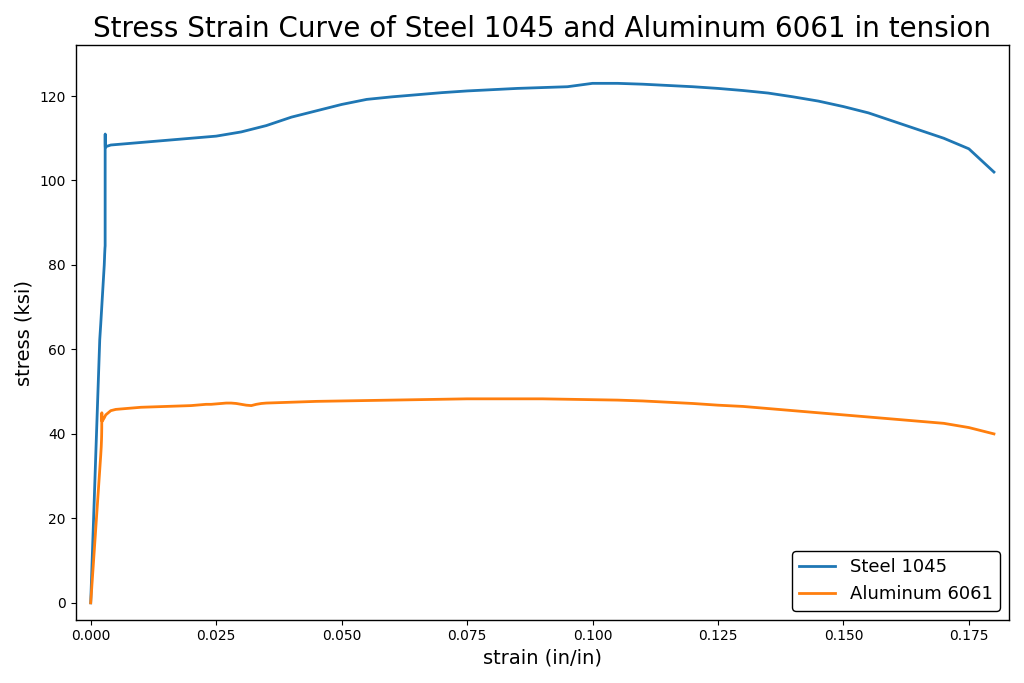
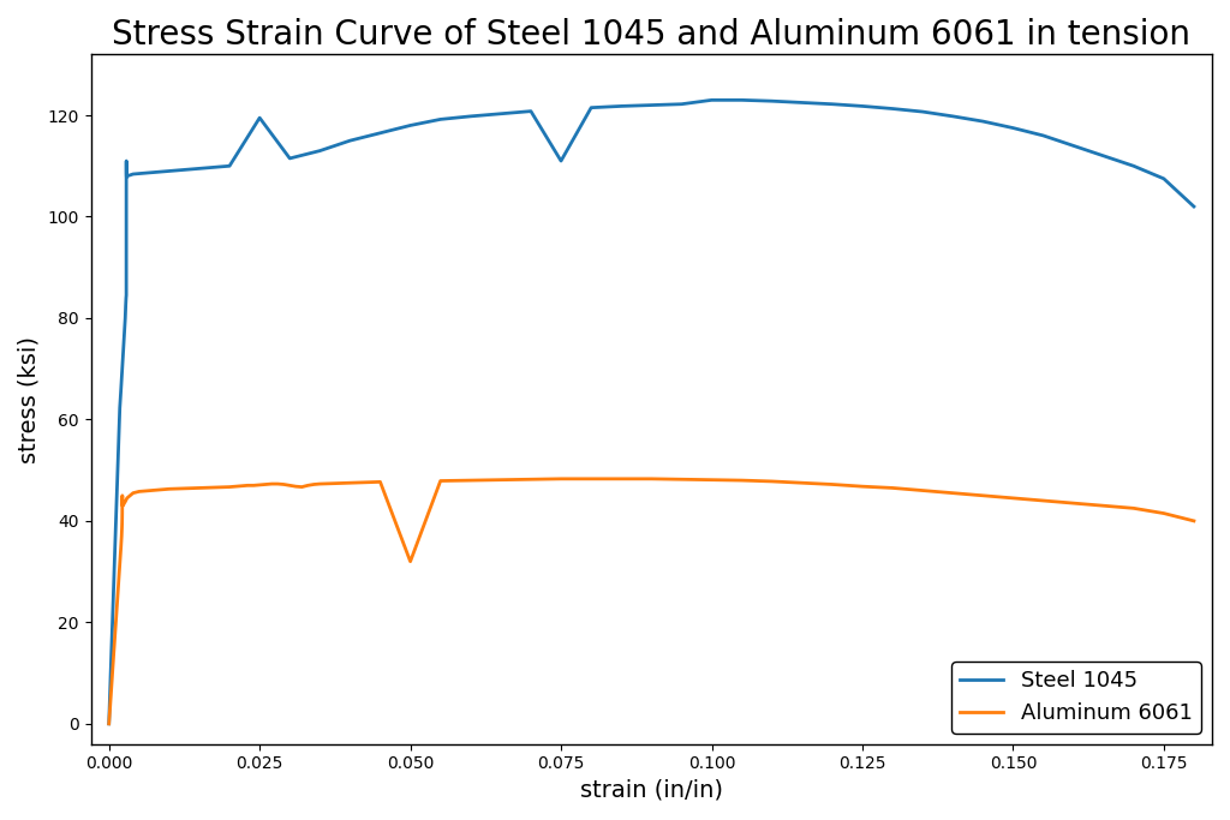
Steel 1045/0.025: 110.5 -> 119.5
Aluminum 6061/0.050: 47.8 -> 32.0
Steel 1045/0.075: 121.2 -> 111.0
